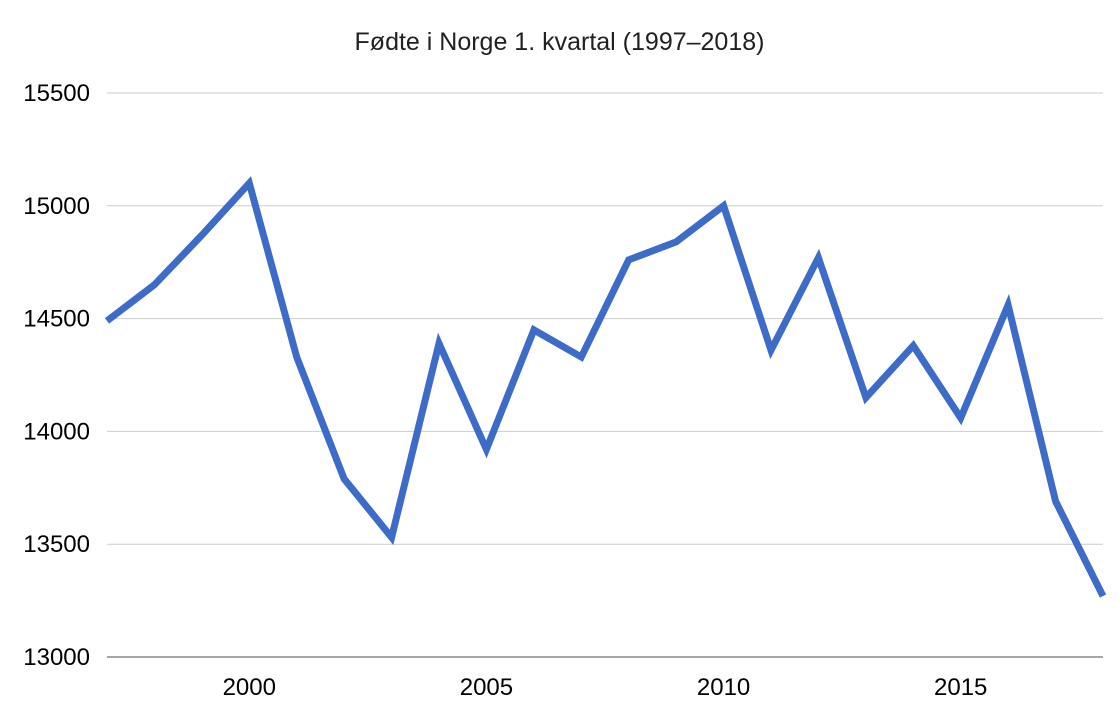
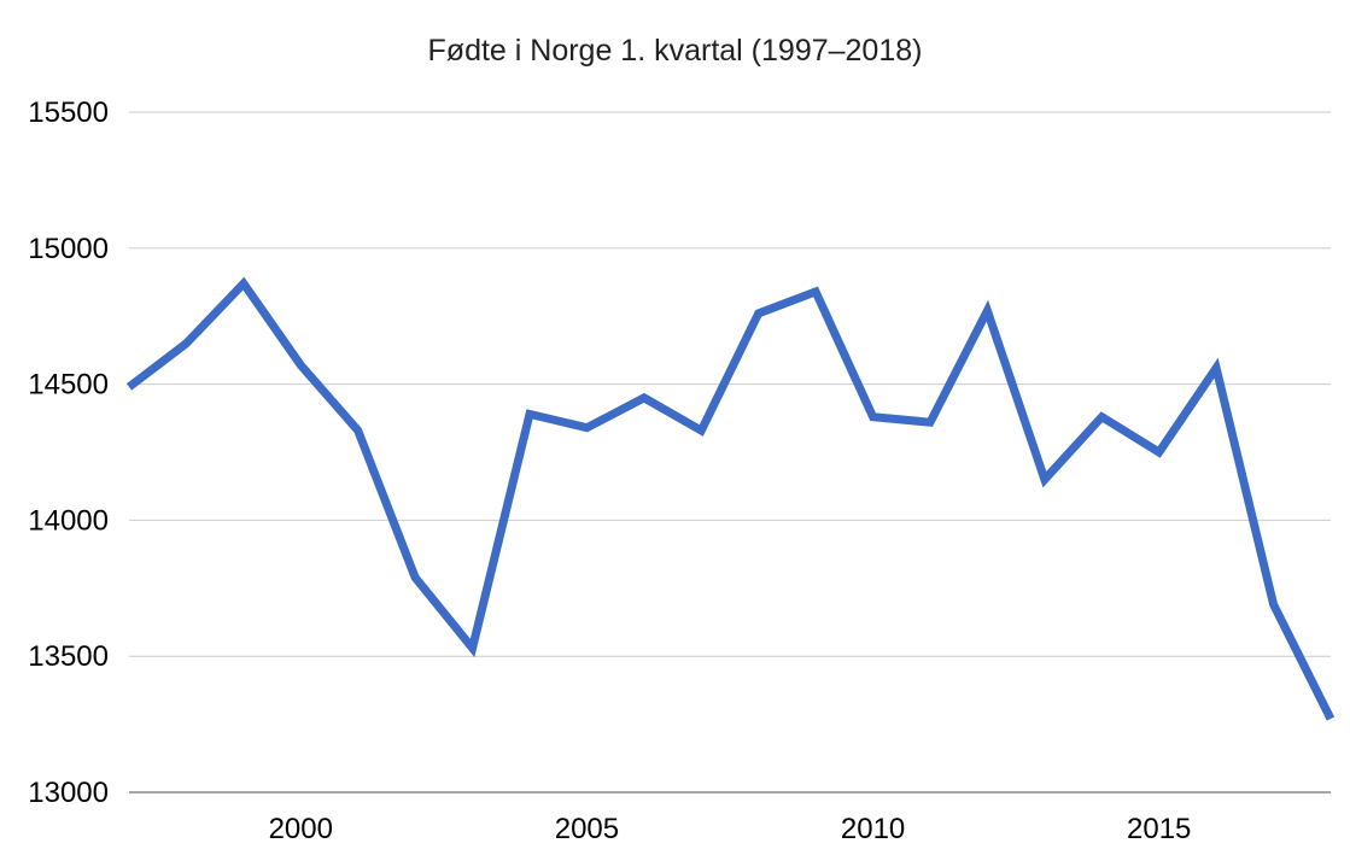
2000: 15100 -> 14570
2005: 13920 -> 14340
2010: 15000 -> 14380
2015: 14060 -> 14250
